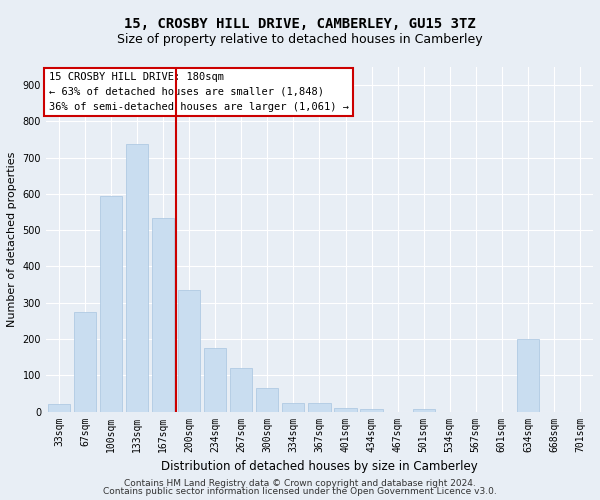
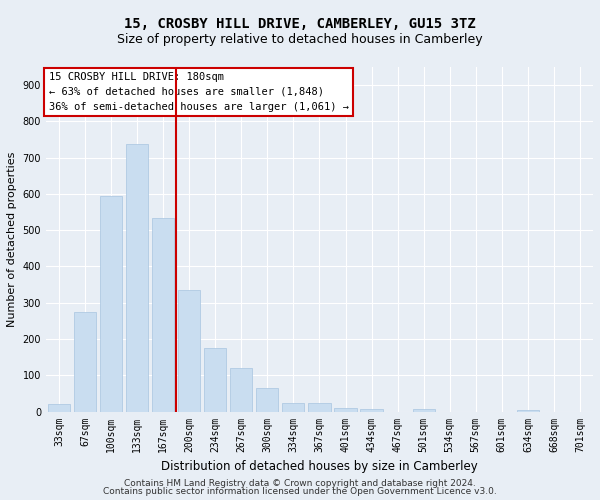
634sqm: 200 -> 5
